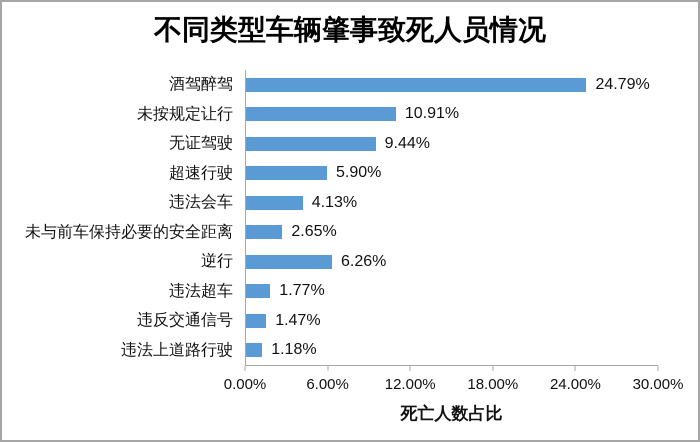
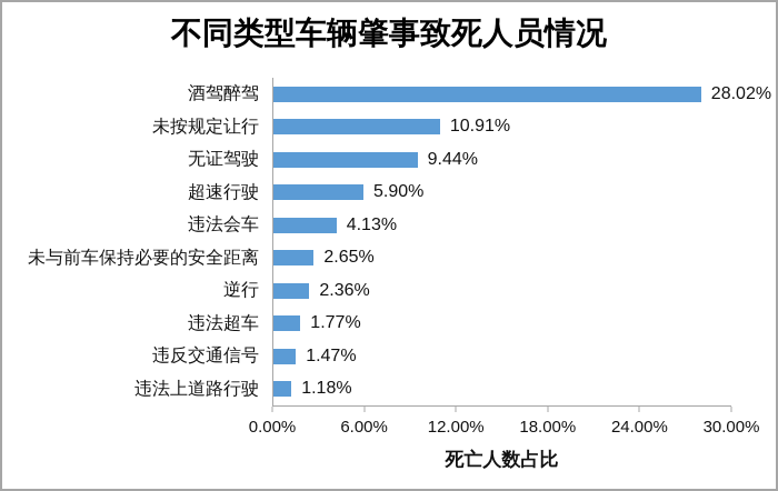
酒驾醉驾: 24.79% -> 28.02%
逆行: 6.26% -> 2.36%
